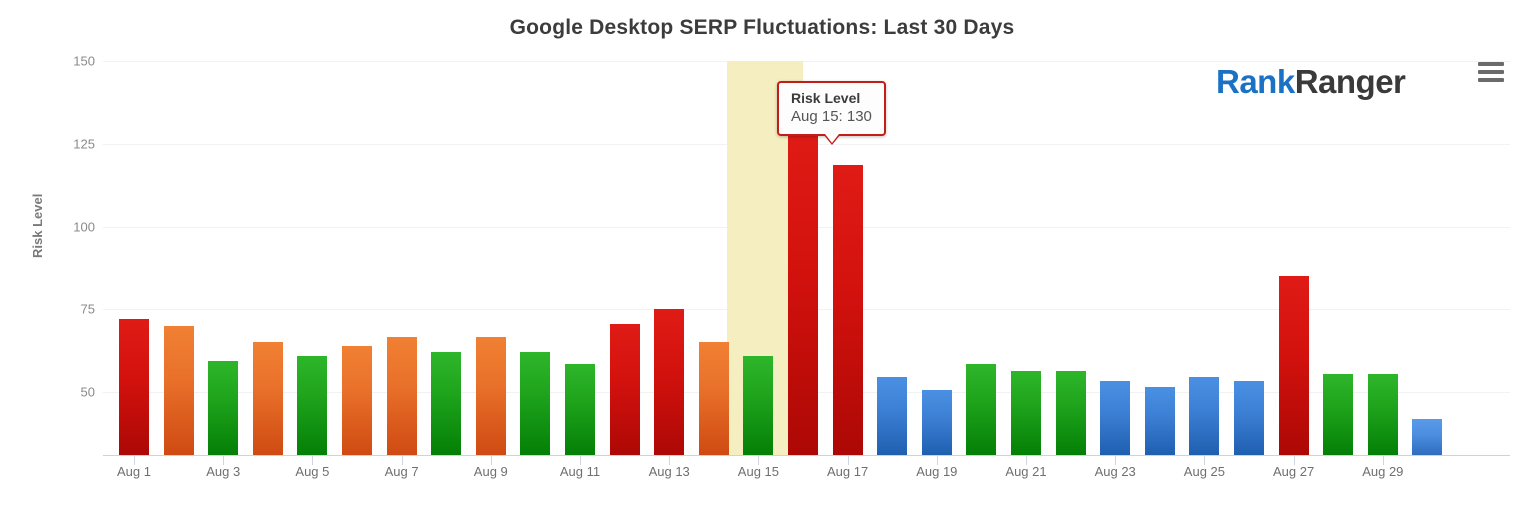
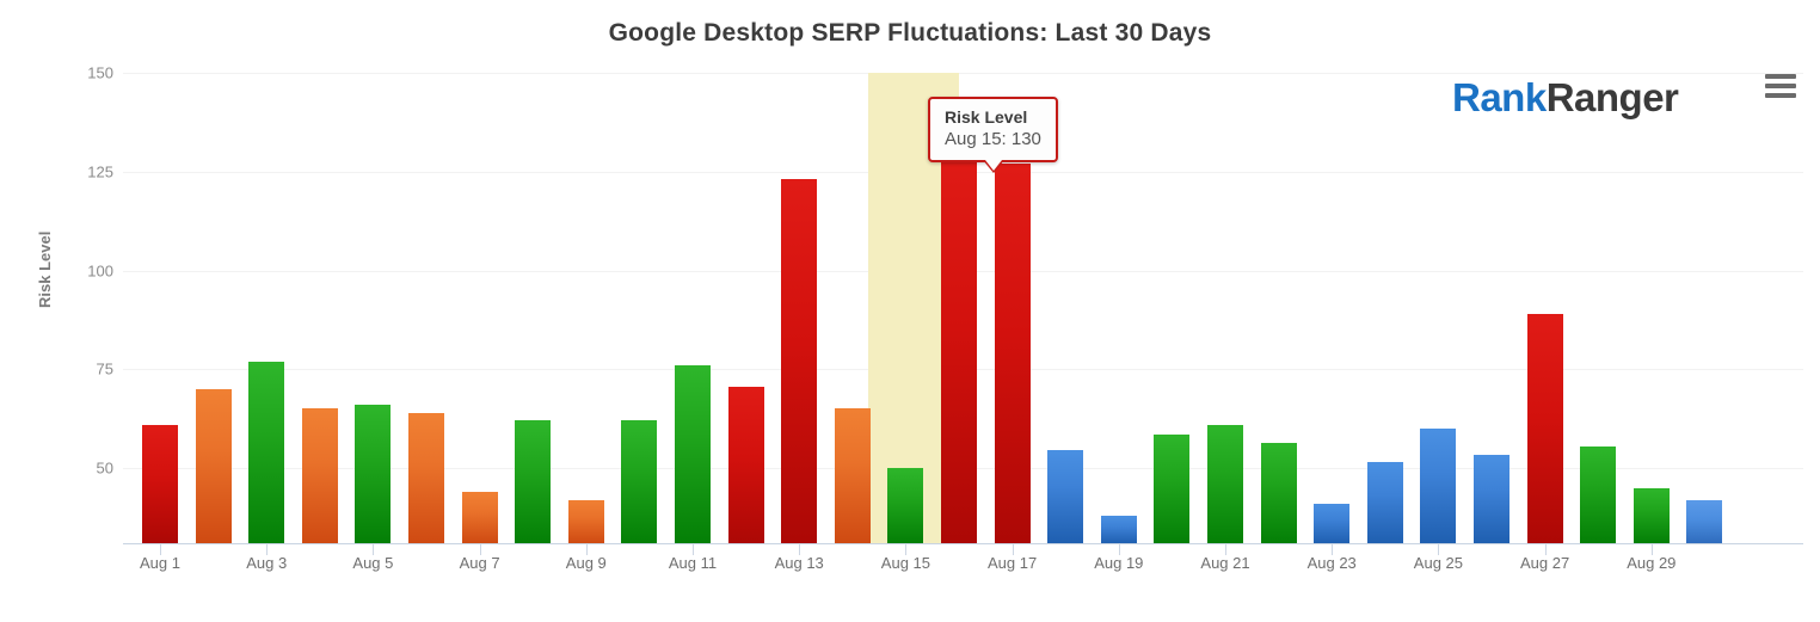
Aug 1: 72 -> 61
Aug 3: 60 -> 77
Aug 5: 61 -> 66
Aug 7: 66 -> 44
Aug 9: 66 -> 42
Aug 11: 58 -> 76
Aug 13: 75 -> 123
Aug 15: 61 -> 50
Aug 17: 118 -> 127
Aug 19: 50 -> 38
Aug 21: 56 -> 61
Aug 23: 54 -> 41
Aug 25: 54 -> 60
Aug 27: 85 -> 89
Aug 29: 56 -> 45
